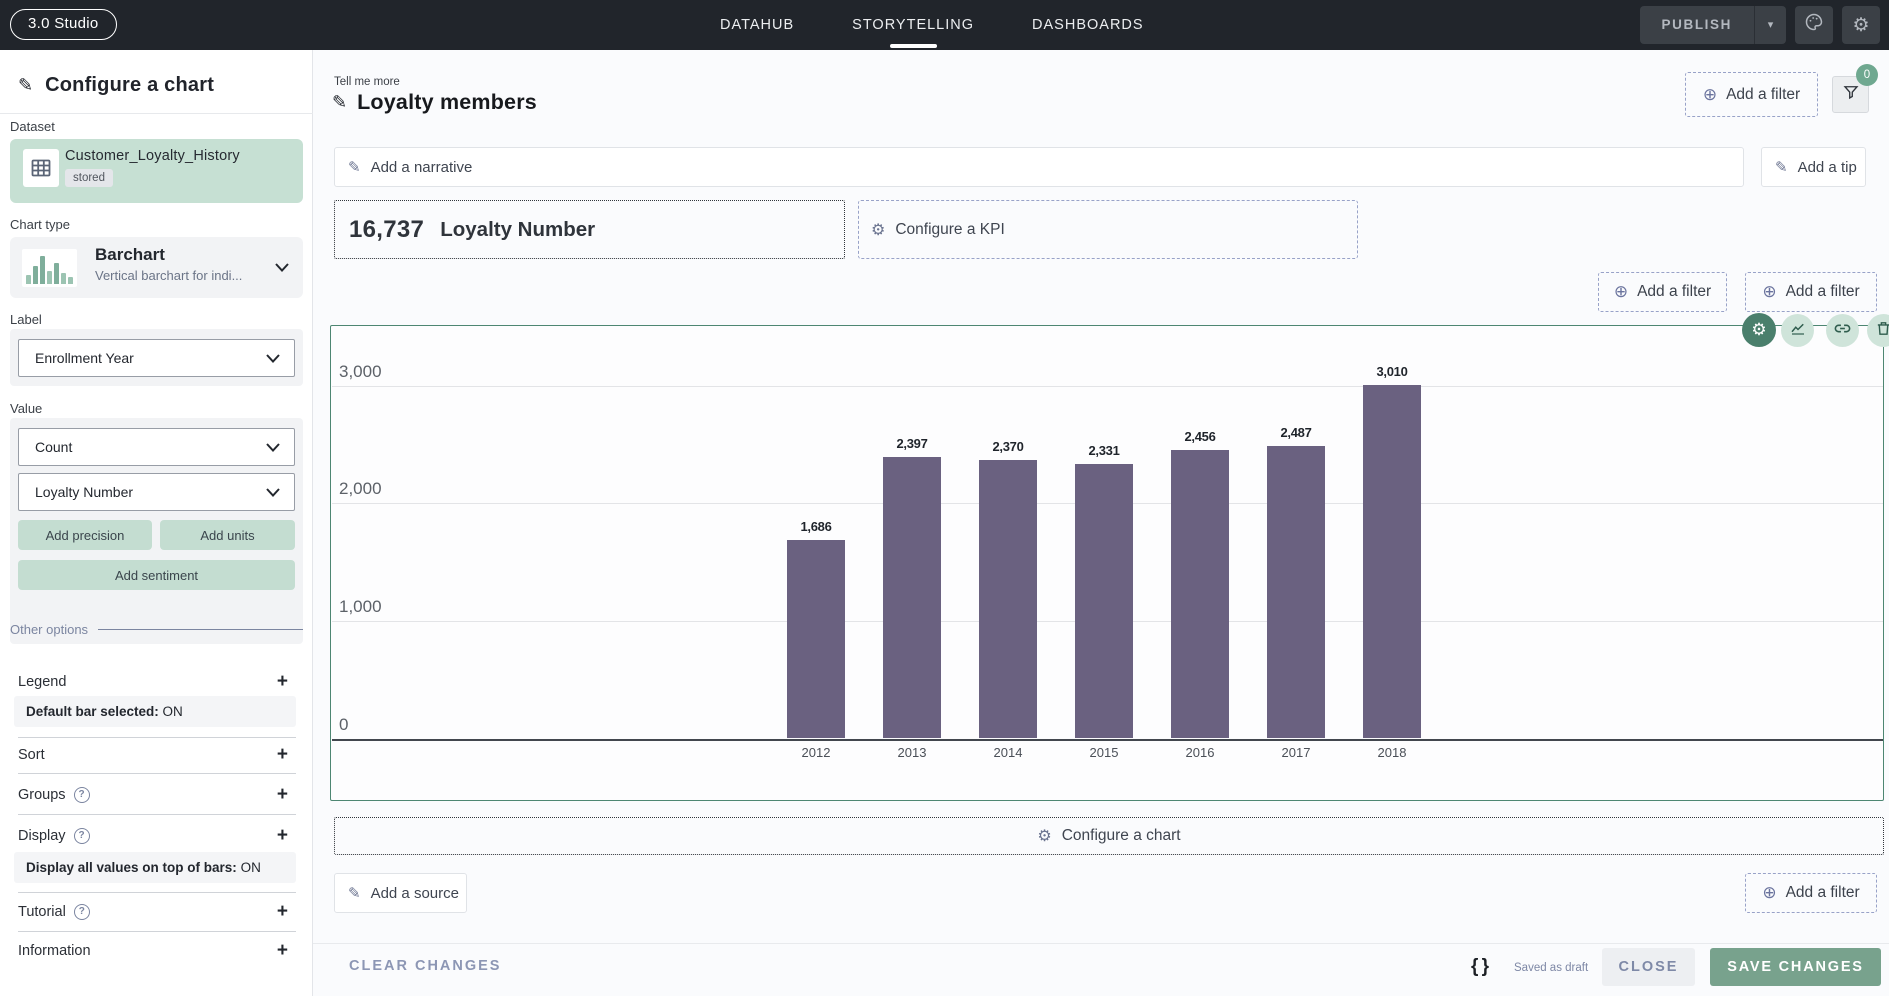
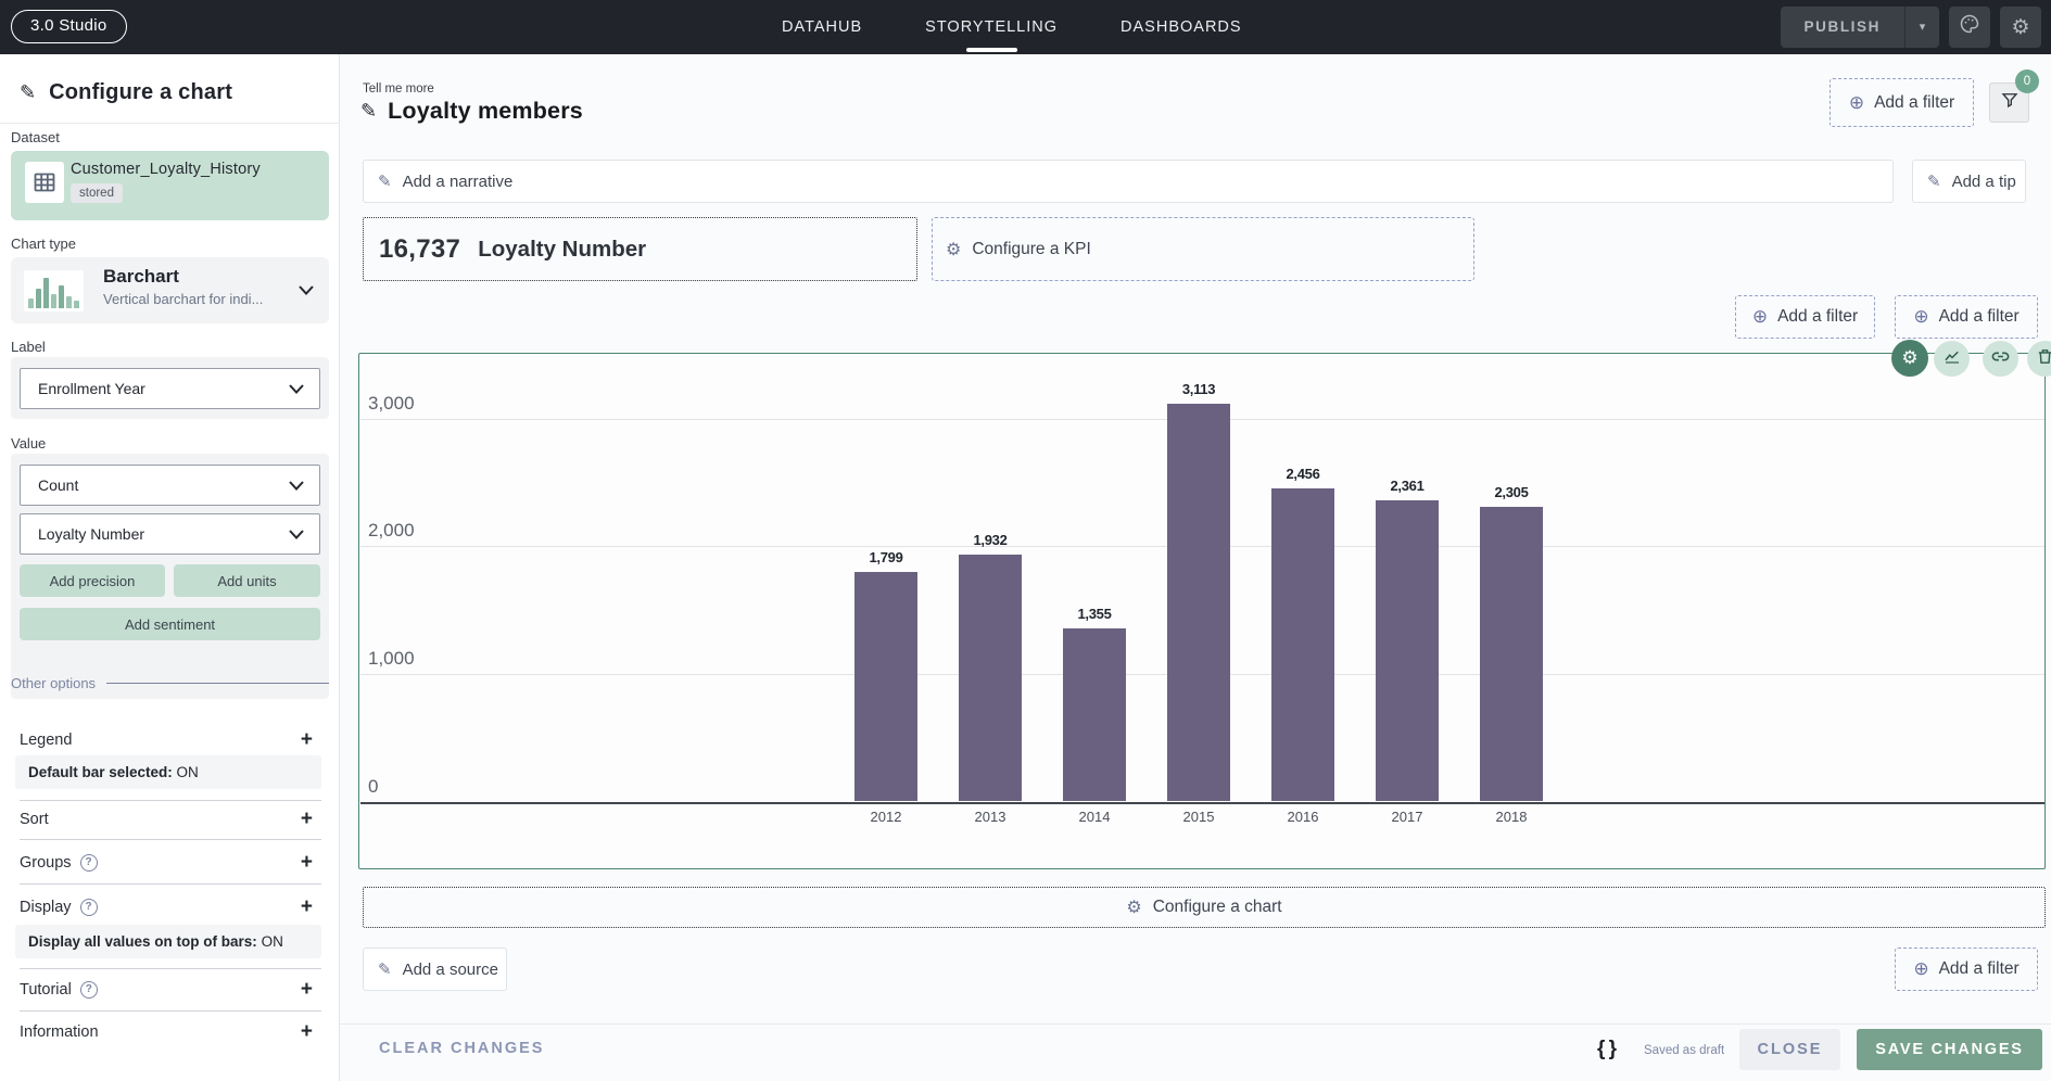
2012: 1,686 -> 1,799
2013: 2,397 -> 1,932
2014: 2,370 -> 1,355
2015: 2,331 -> 3,113
2017: 2,487 -> 2,361
2018: 3,010 -> 2,305
